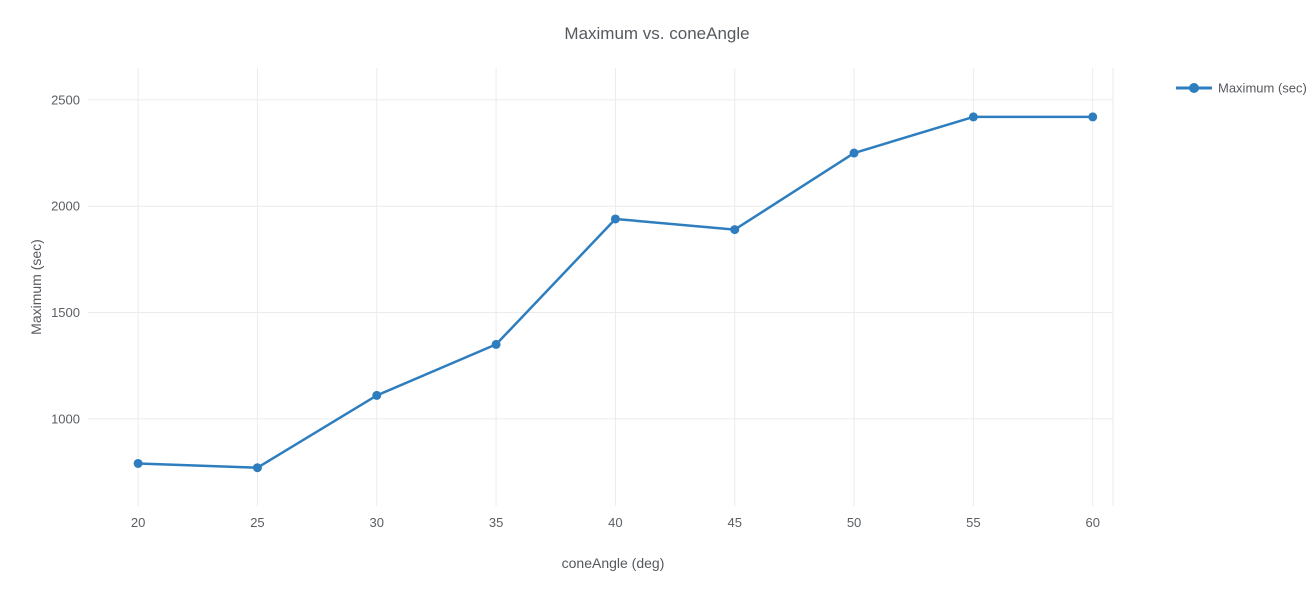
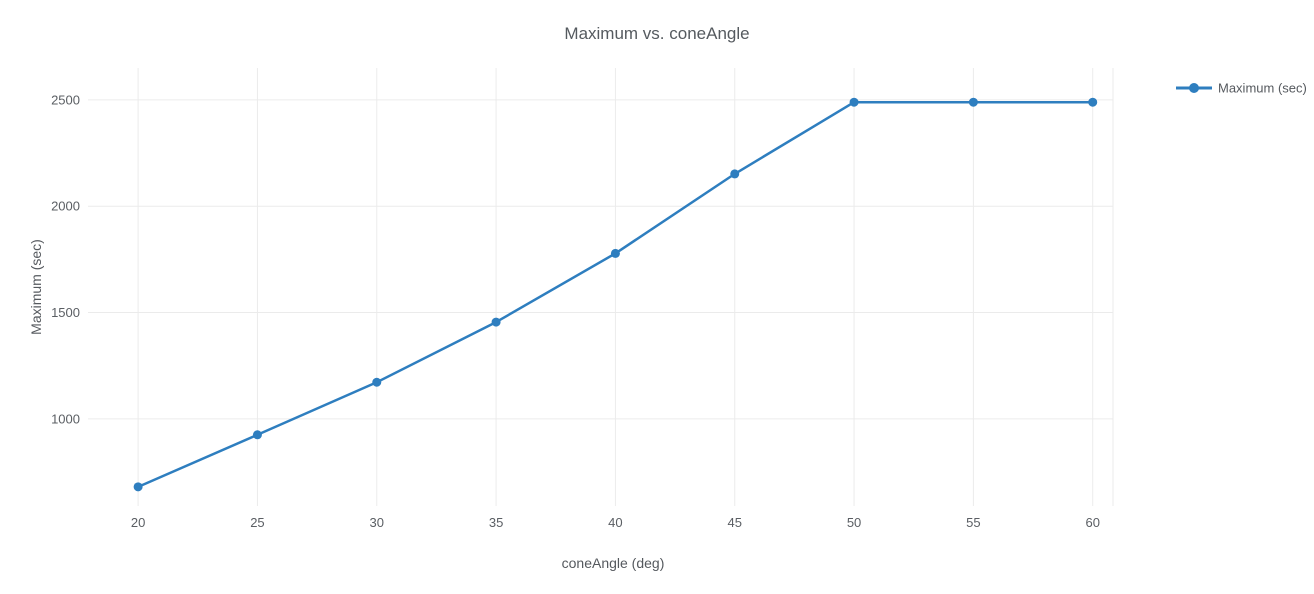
20: 790 -> 680
25: 770 -> 920
30: 1110 -> 1170
35: 1350 -> 1460
40: 1940 -> 1780
45: 1890 -> 2150
50: 2250 -> 2490
55: 2420 -> 2490
60: 2420 -> 2490
